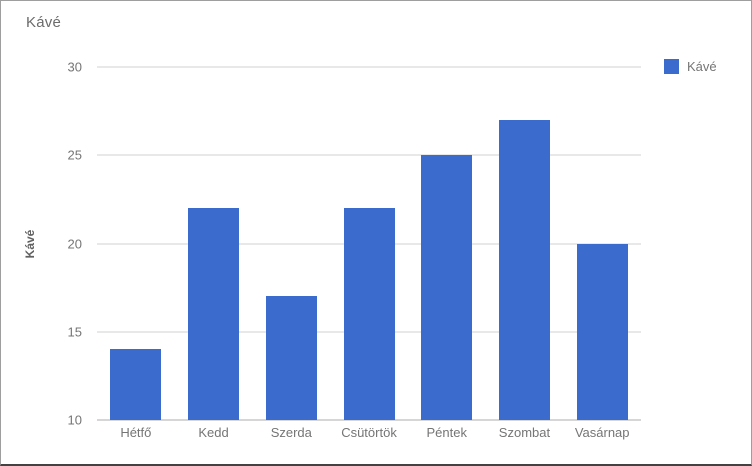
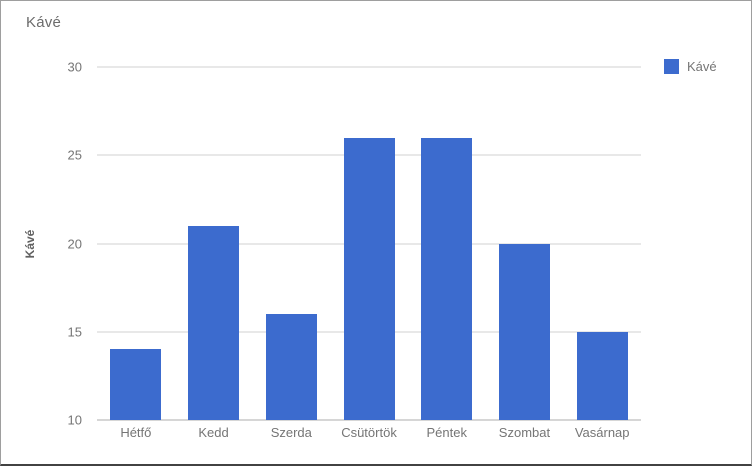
Kedd: 22 -> 21
Szerda: 17 -> 16
Csütörtök: 22 -> 26
Péntek: 25 -> 26
Szombat: 27 -> 20
Vasárnap: 20 -> 15
